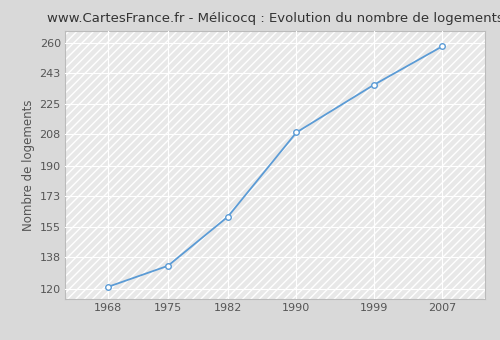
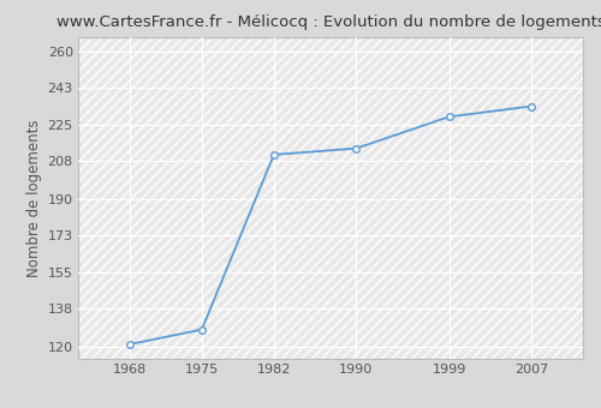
1975: 133 -> 128
1982: 161 -> 211
1990: 209 -> 214
1999: 236 -> 229
2007: 258 -> 234
